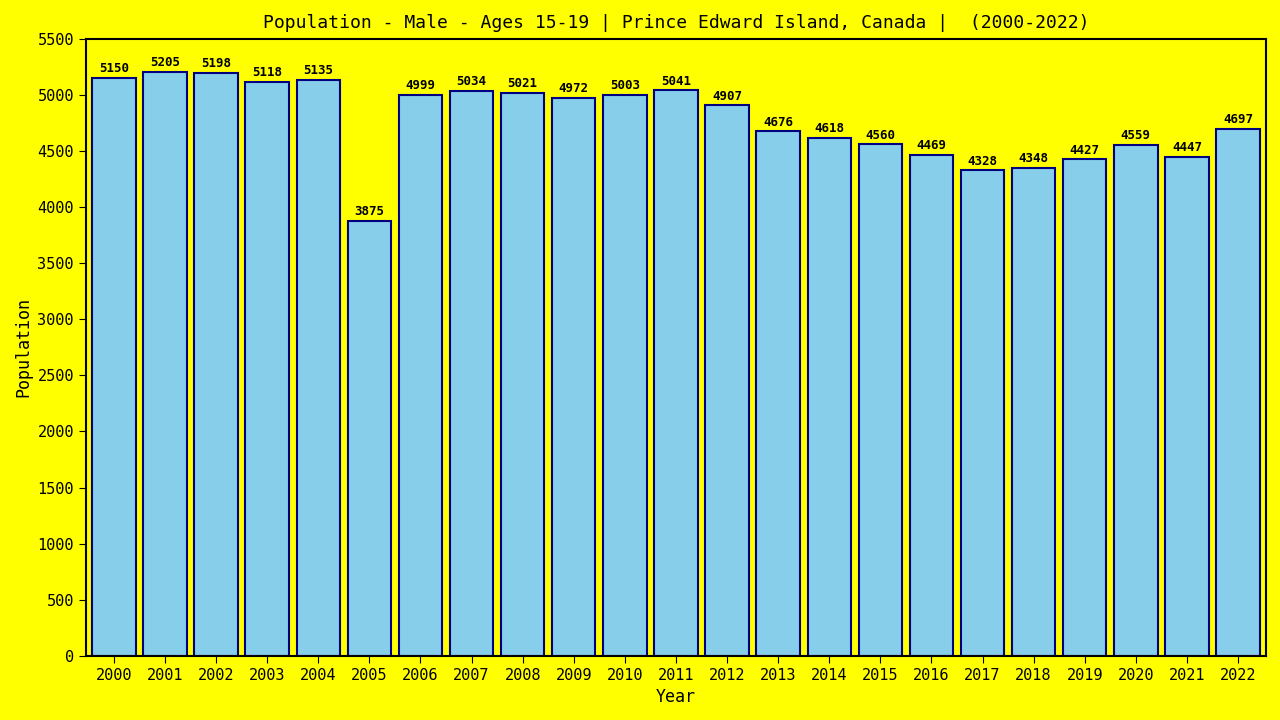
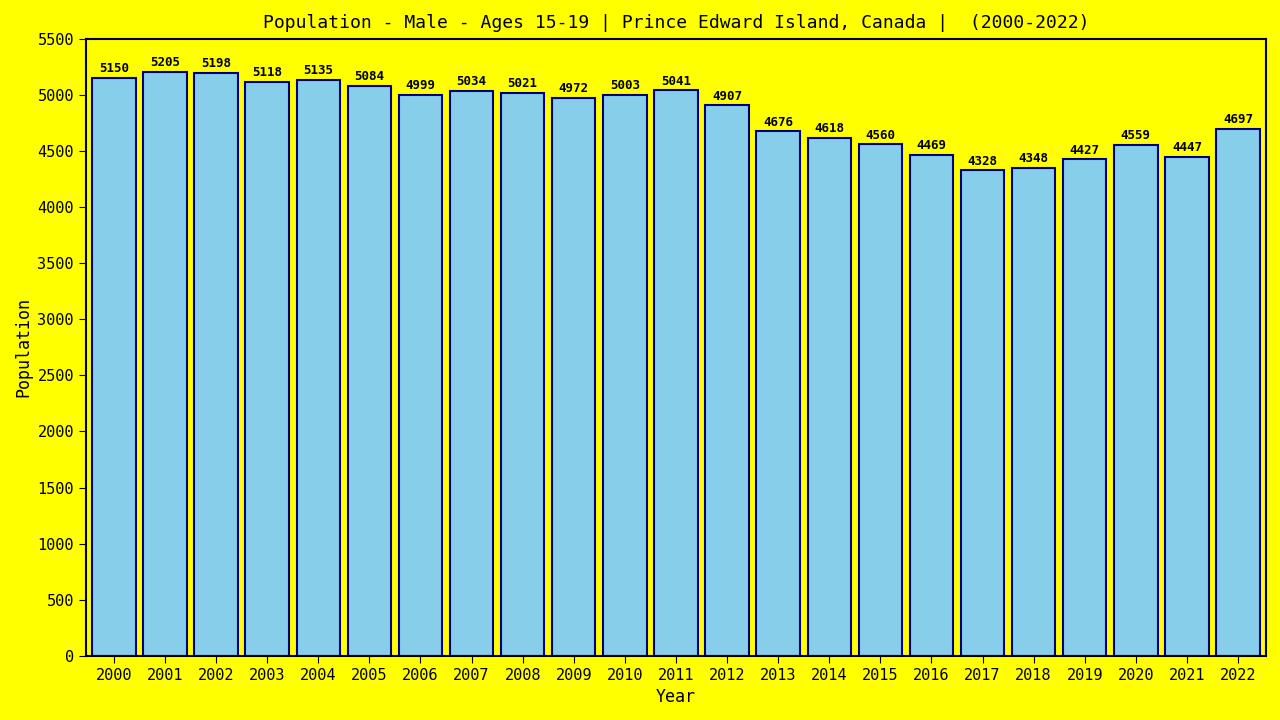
2005: 3875 -> 5084
